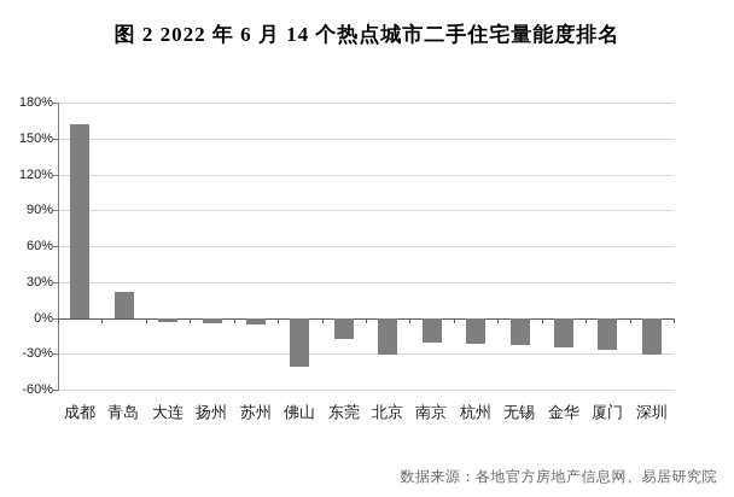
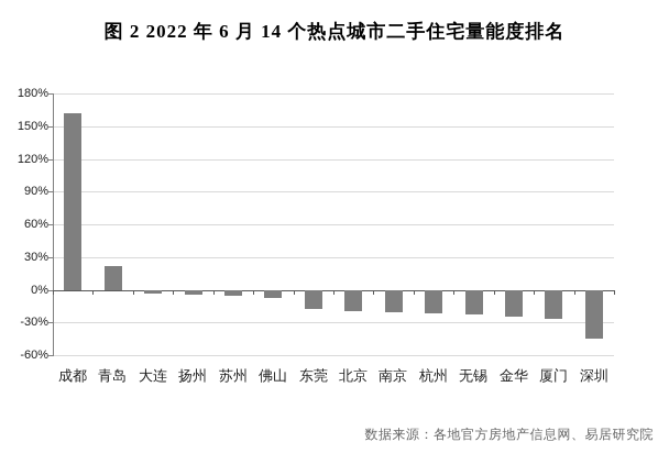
佛山: -40% -> -10%
北京: -30% -> -20%
深圳: -30% -> -40%
